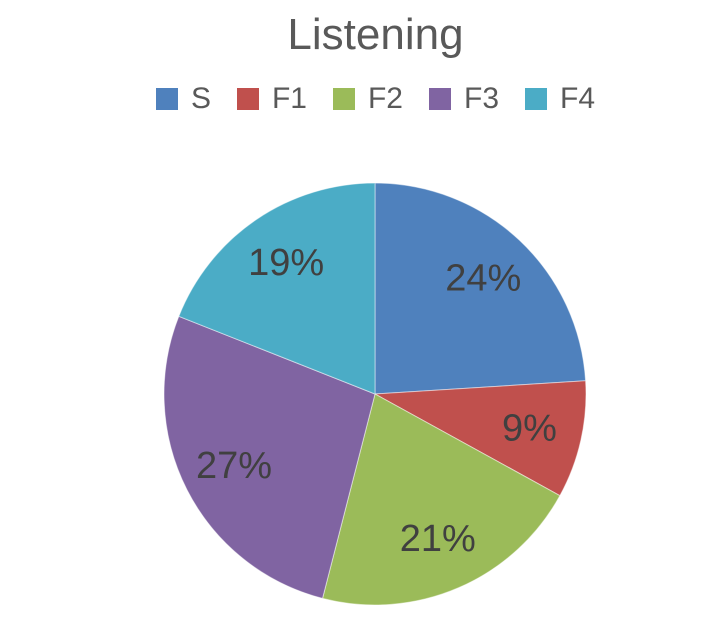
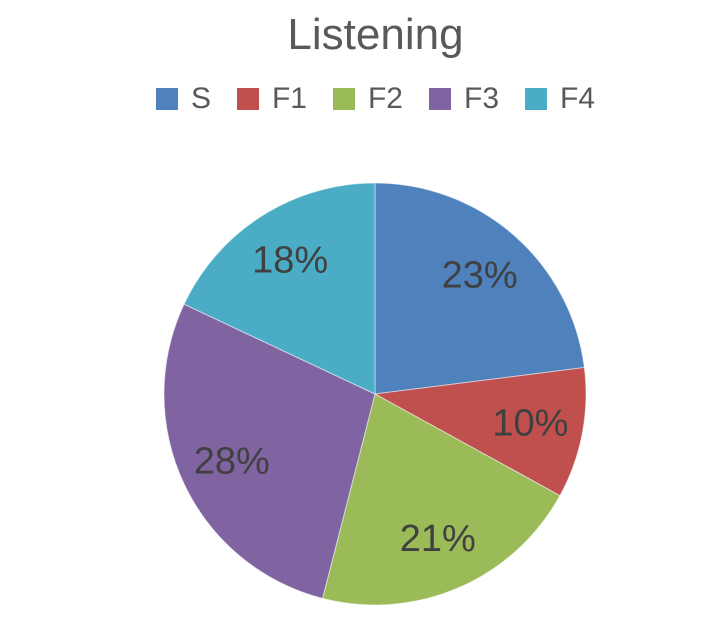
S: 24% -> 23%
F1: 9% -> 10%
F3: 27% -> 28%
F4: 19% -> 18%
